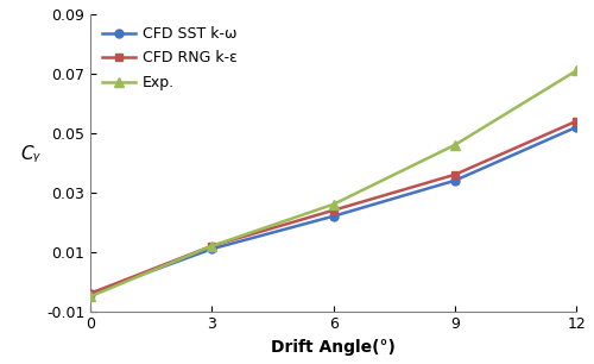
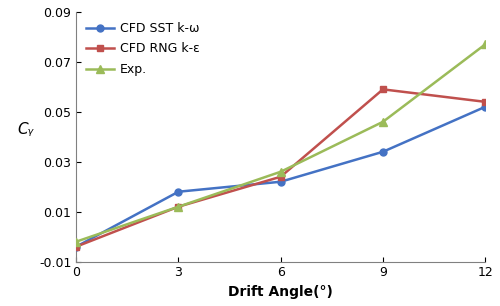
Exp./0: -0.005 -> -0.002
CFD SST k-ω/3: 0.011 -> 0.018
CFD RNG k-ε/9: 0.036 -> 0.059
Exp./12: 0.071 -> 0.077
